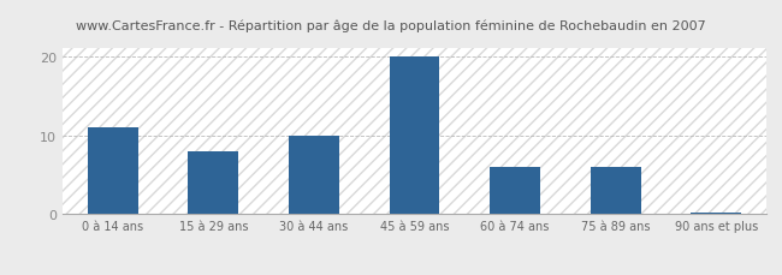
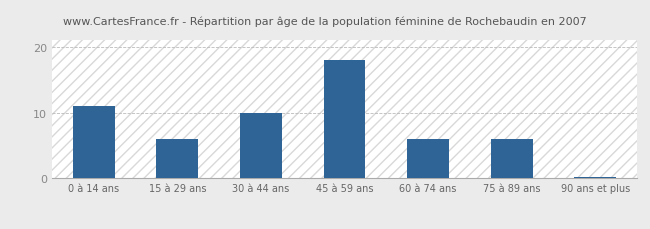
15 à 29 ans: 8.0 -> 6.0
45 à 59 ans: 20.0 -> 18.0
